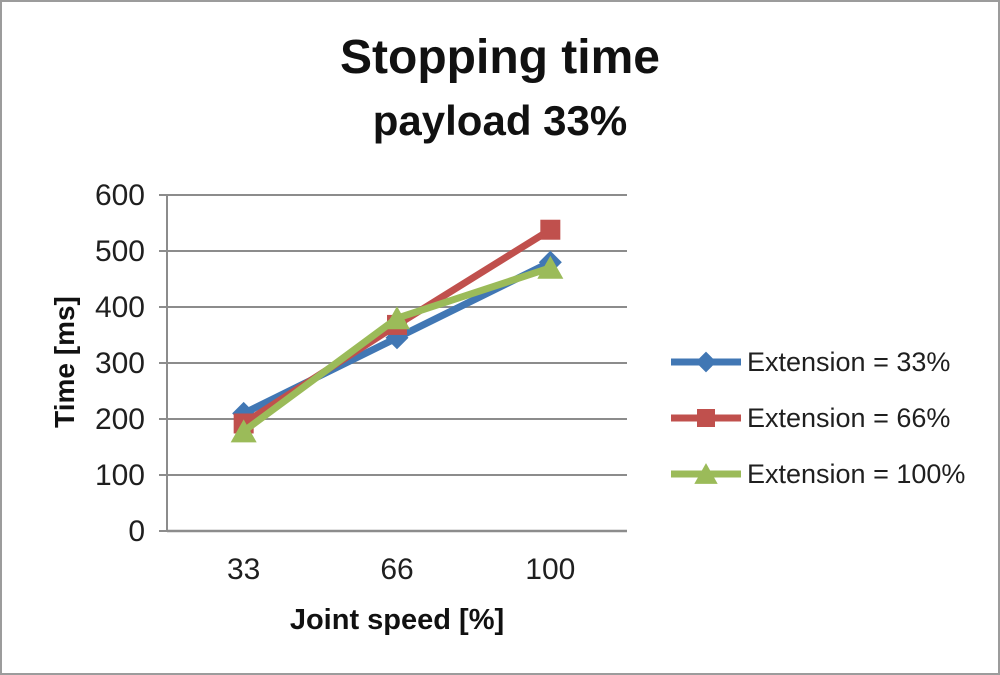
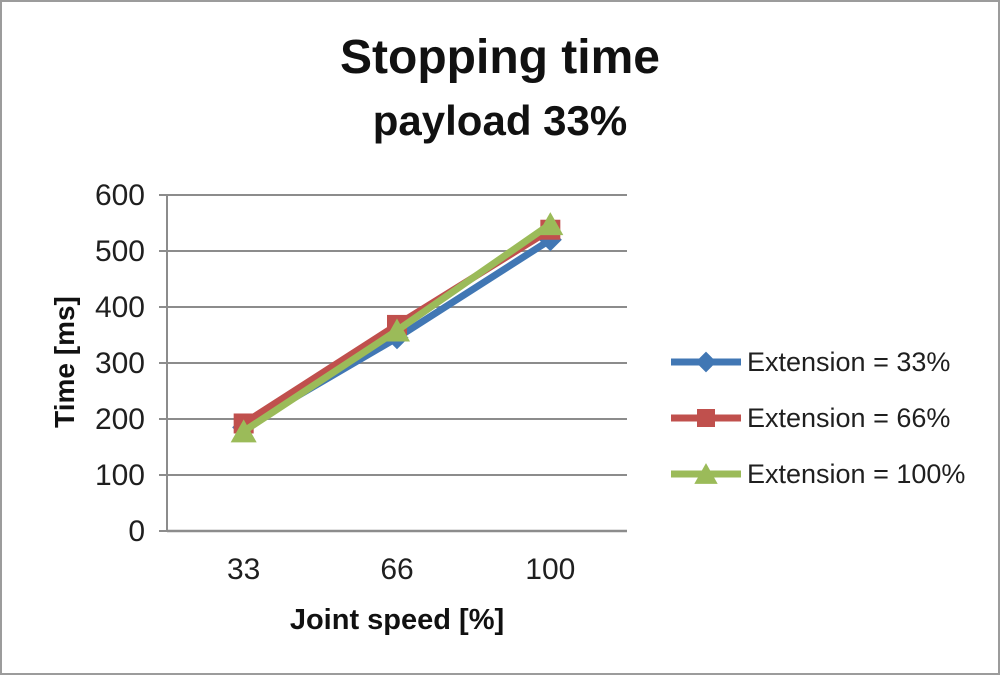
Extension = 33%/33: 210 -> 180
Extension = 100%/66: 380 -> 360
Extension = 33%/100: 480 -> 520
Extension = 100%/100: 470 -> 550
